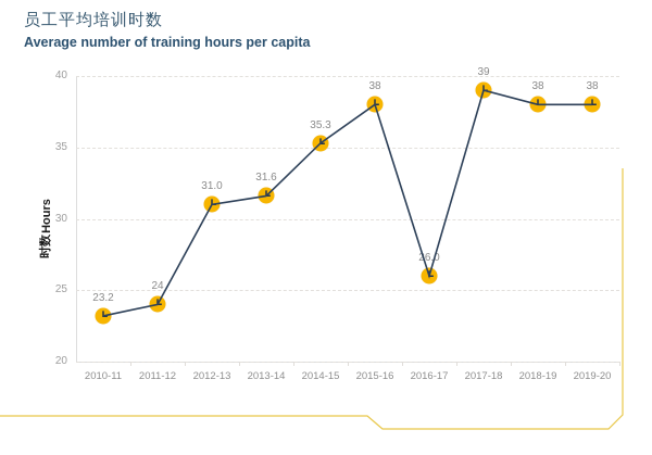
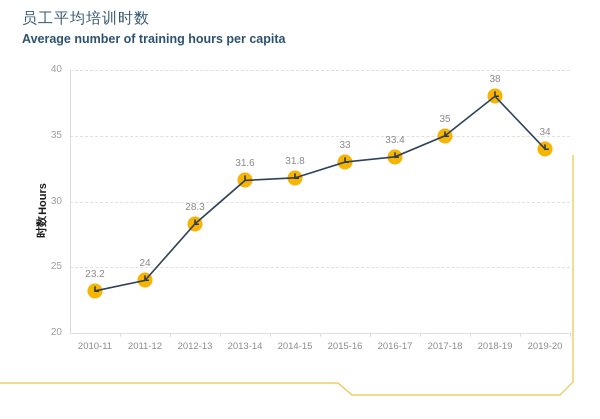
2012-13: 31.0 -> 28.3
2014-15: 35.3 -> 31.8
2015-16: 38 -> 33
2016-17: 26.0 -> 33.4
2017-18: 39 -> 35
2019-20: 38 -> 34
